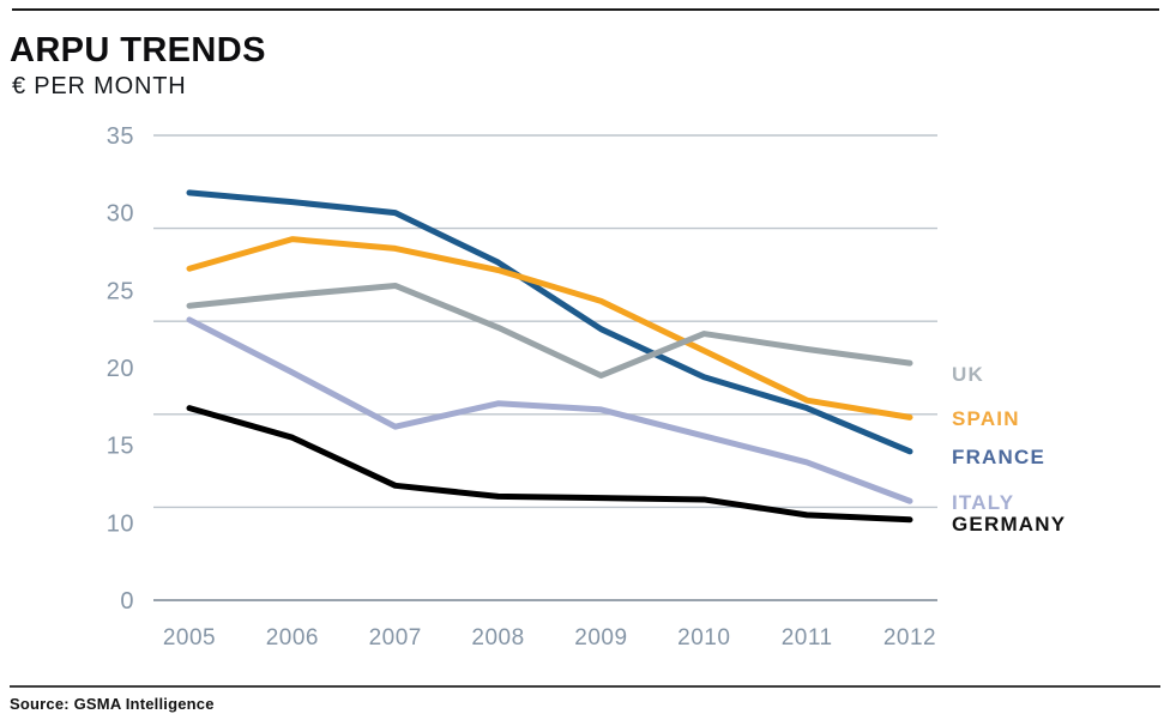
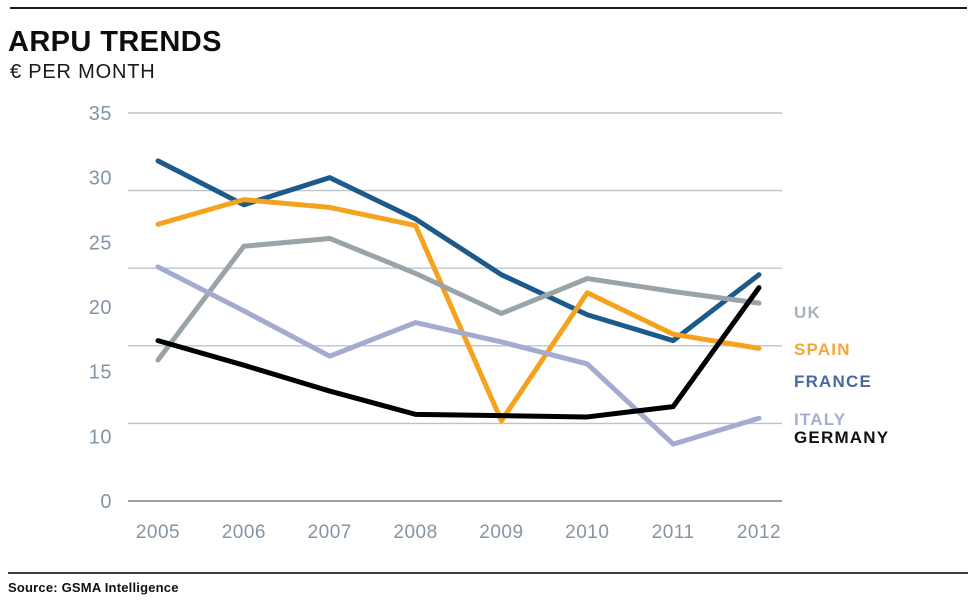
UK/2005: 24.0 -> 15.9
FRANCE/2006: 30.7 -> 27.9
GERMANY/2007: 12.4 -> 13.5
ITALY/2008: 17.7 -> 18.8
SPAIN/2009: 24.3 -> 11.2
ITALY/2011: 13.9 -> 8.8
GERMANY/2011: 10.5 -> 12.3
FRANCE/2012: 14.6 -> 22.5
GERMANY/2012: 10.2 -> 21.5
